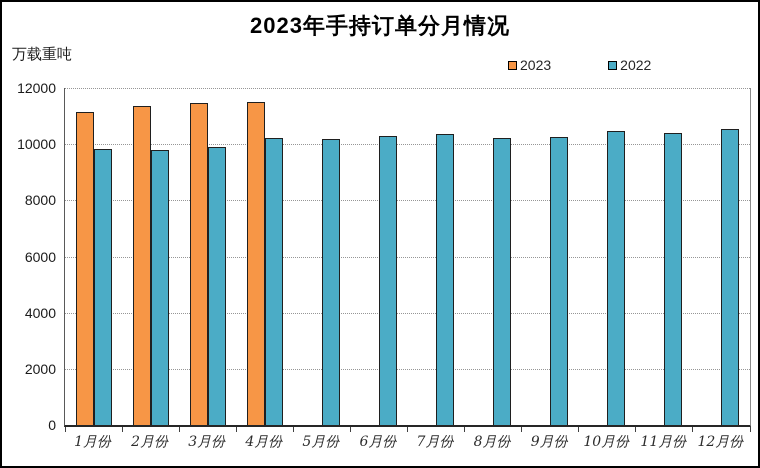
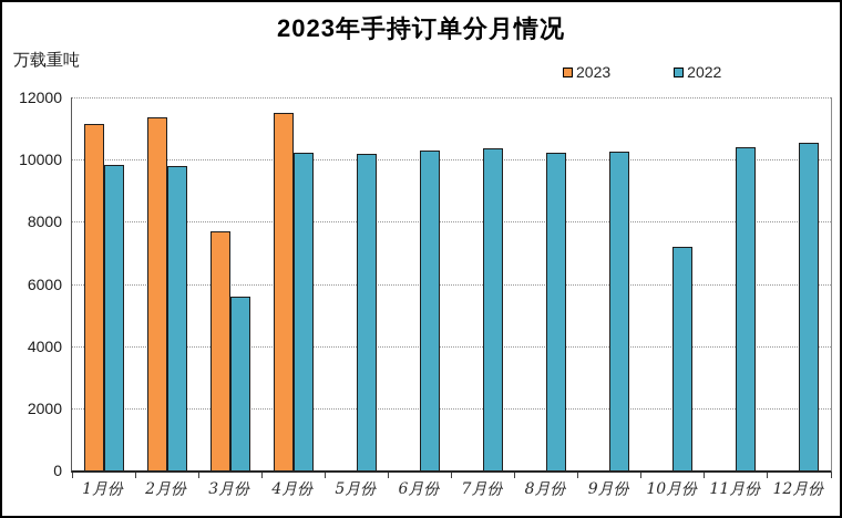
2023/3月份: 11500 -> 7700
2022/3月份: 9900 -> 5600
2022/10月份: 10500 -> 7200
